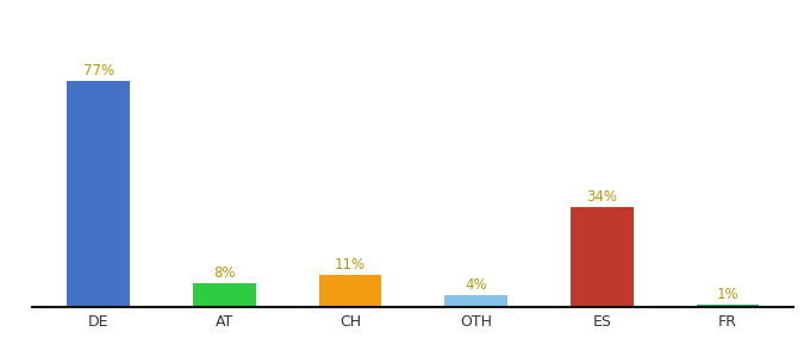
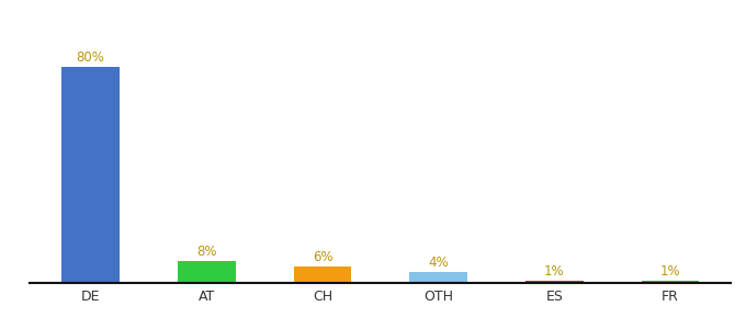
DE: 77% -> 80%
CH: 11% -> 6%
ES: 34% -> 1%
